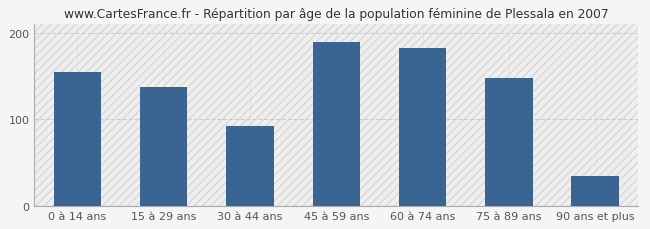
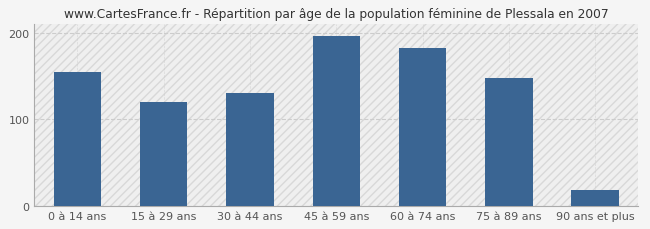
15 à 29 ans: 138 -> 120
30 à 44 ans: 92 -> 130
45 à 59 ans: 190 -> 197
90 ans et plus: 34 -> 18
